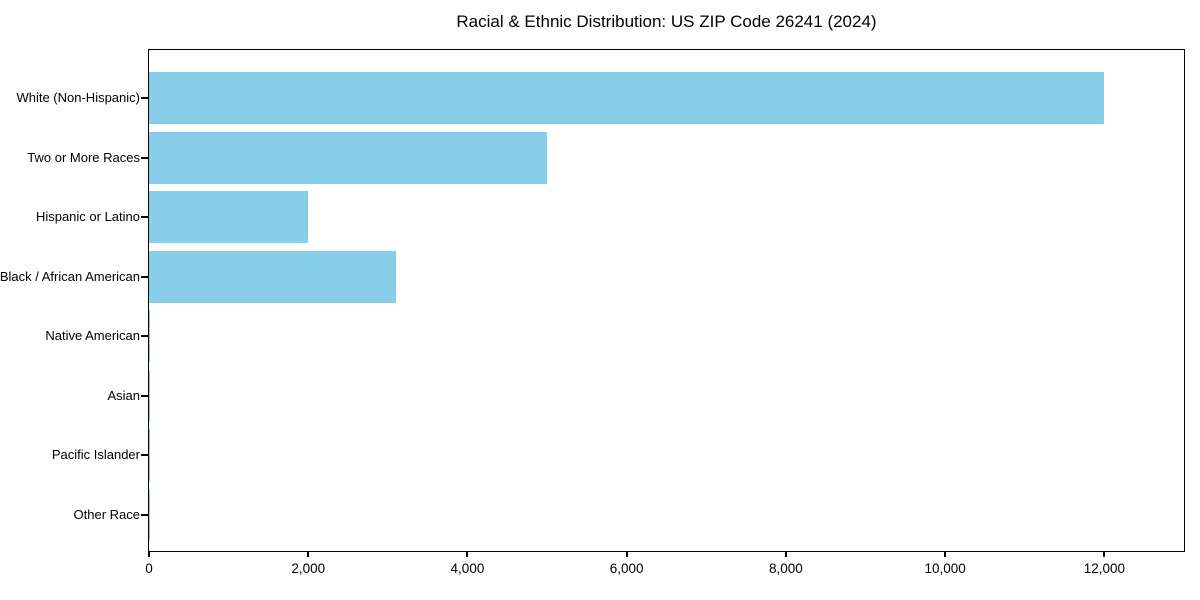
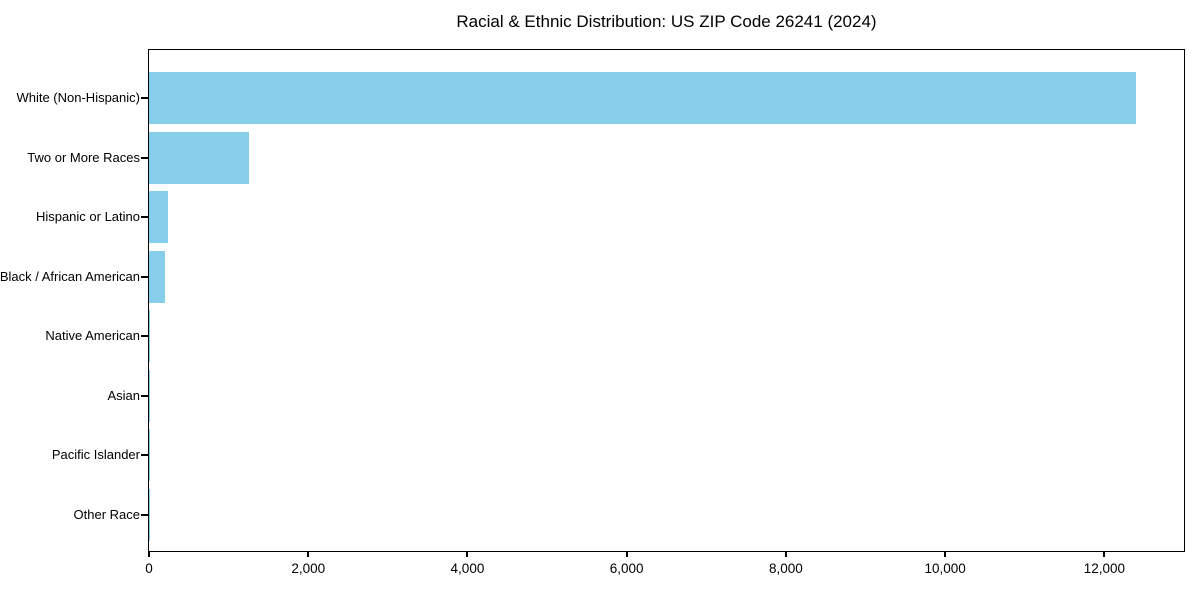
White (Non-Hispanic): 12000 -> 12400
Two or More Races: 5000 -> 1200
Hispanic or Latino: 2000 -> 200
Black / African American: 3100 -> 200
